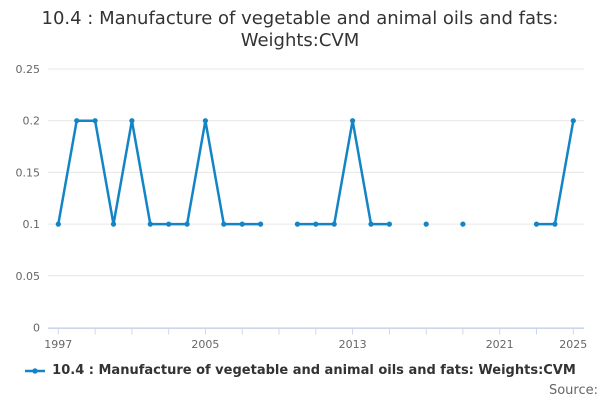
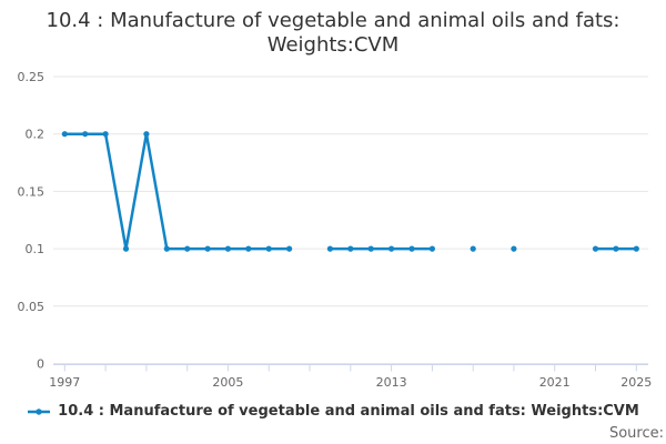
1997: 0.1 -> 0.2
2005: 0.2 -> 0.1
2013: 0.2 -> 0.1
2025: 0.2 -> 0.1
